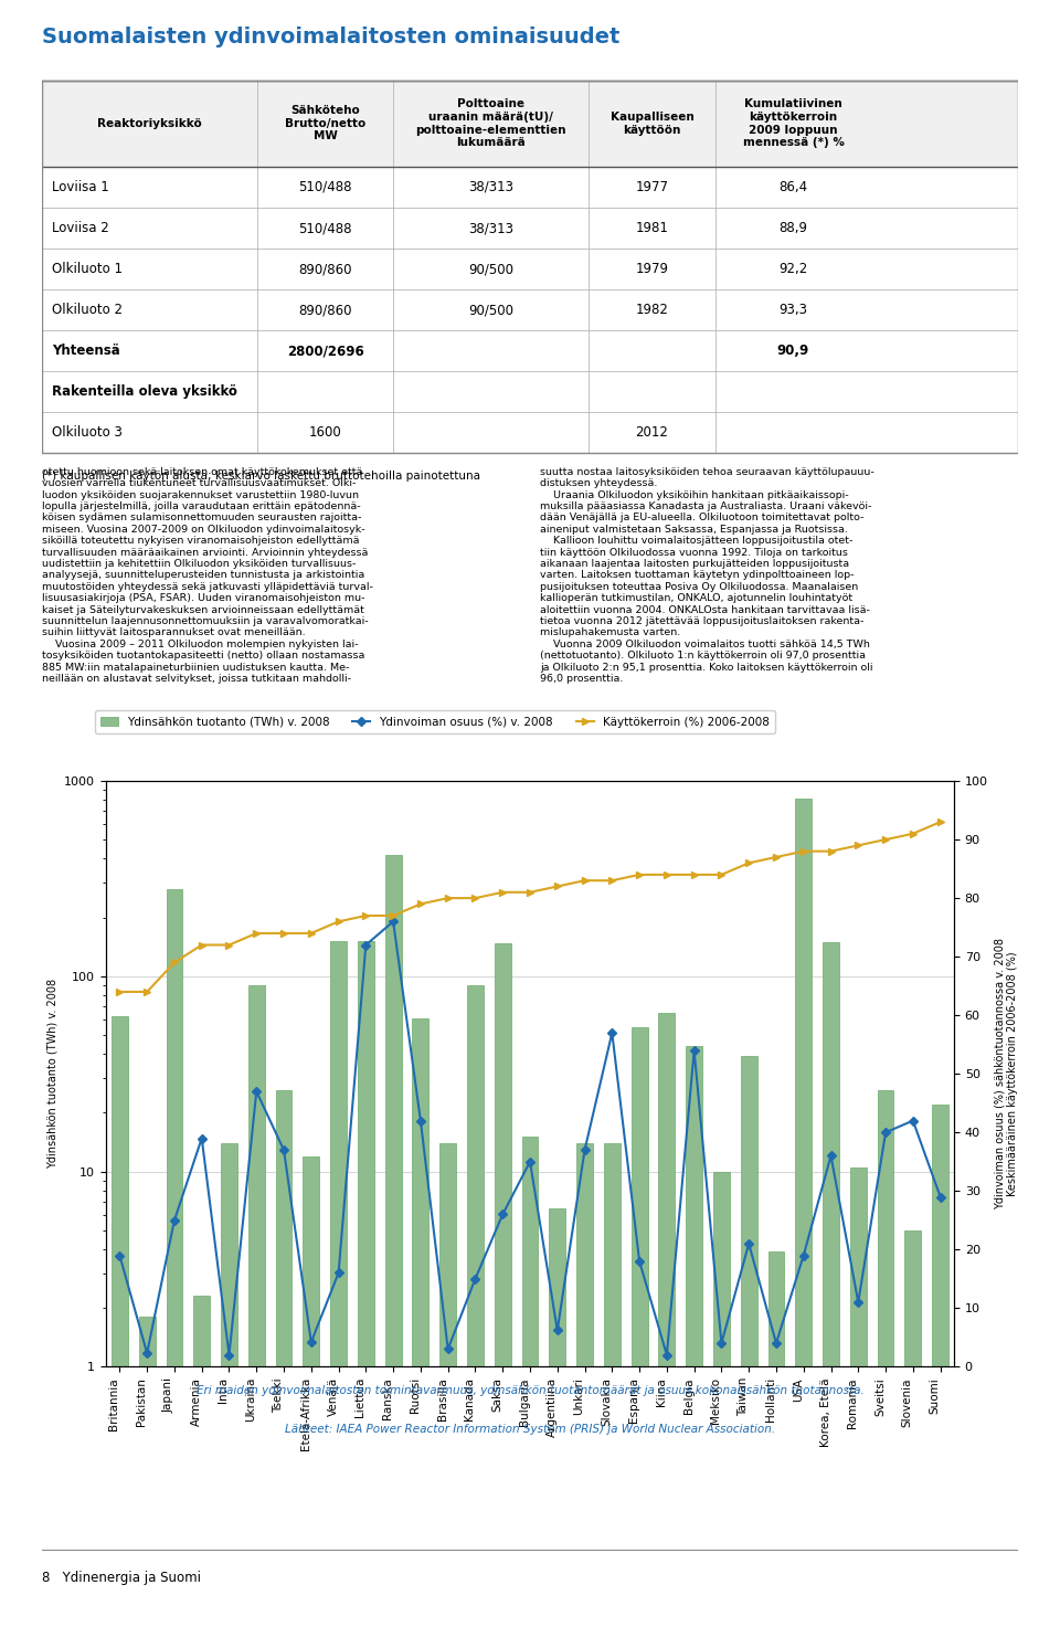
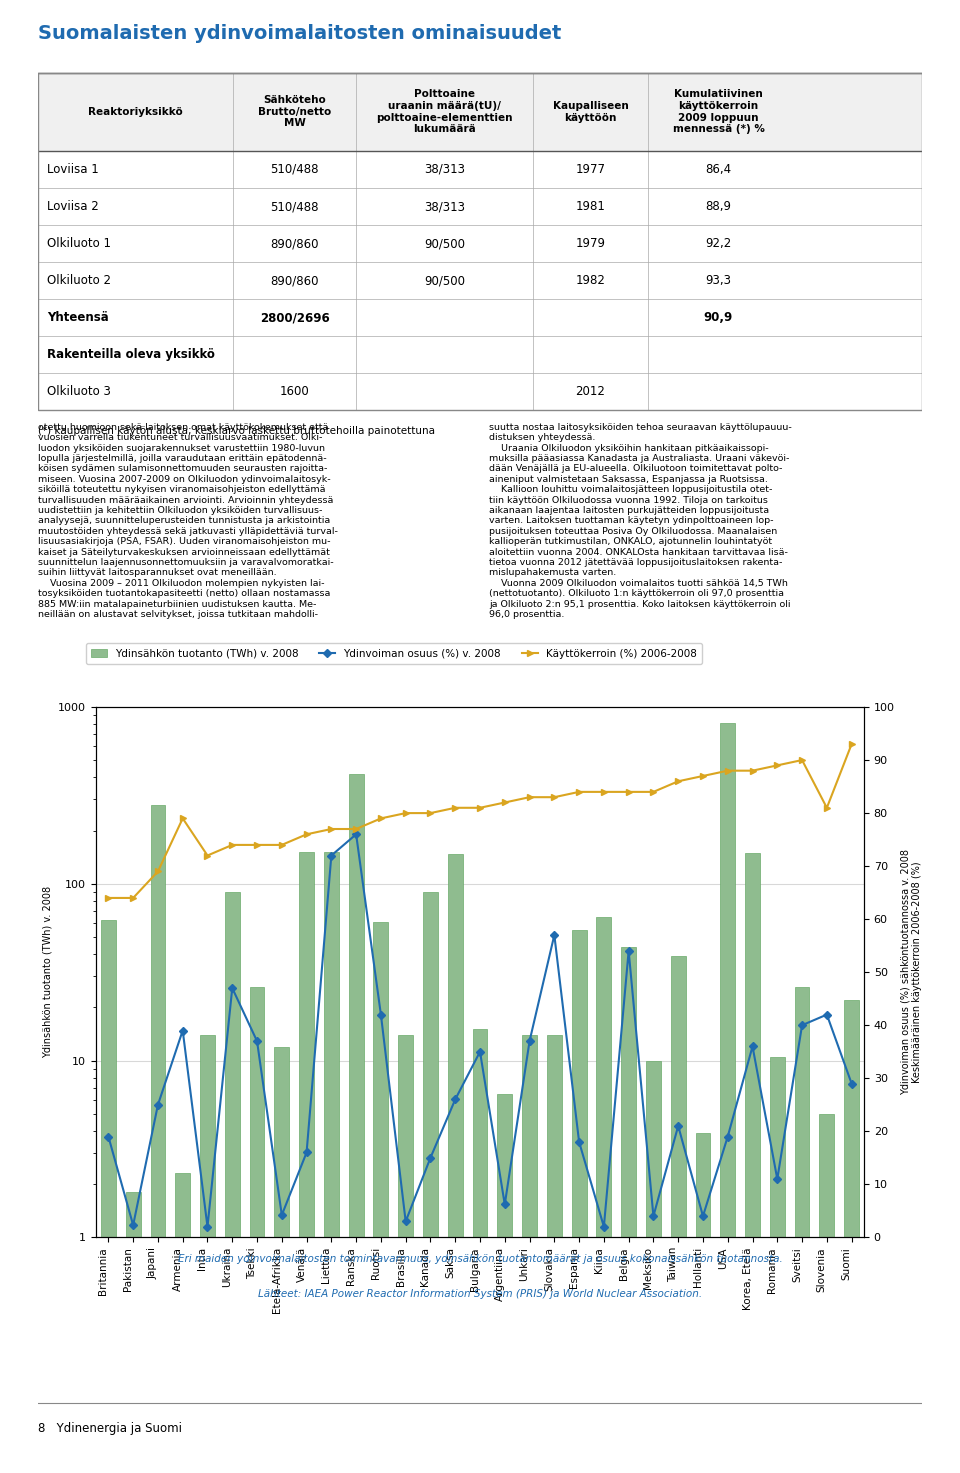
Käyttökerroin (%) 2006-2008/Armenia: 72 -> 79
Käyttökerroin (%) 2006-2008/Slovenia: 91 -> 81
